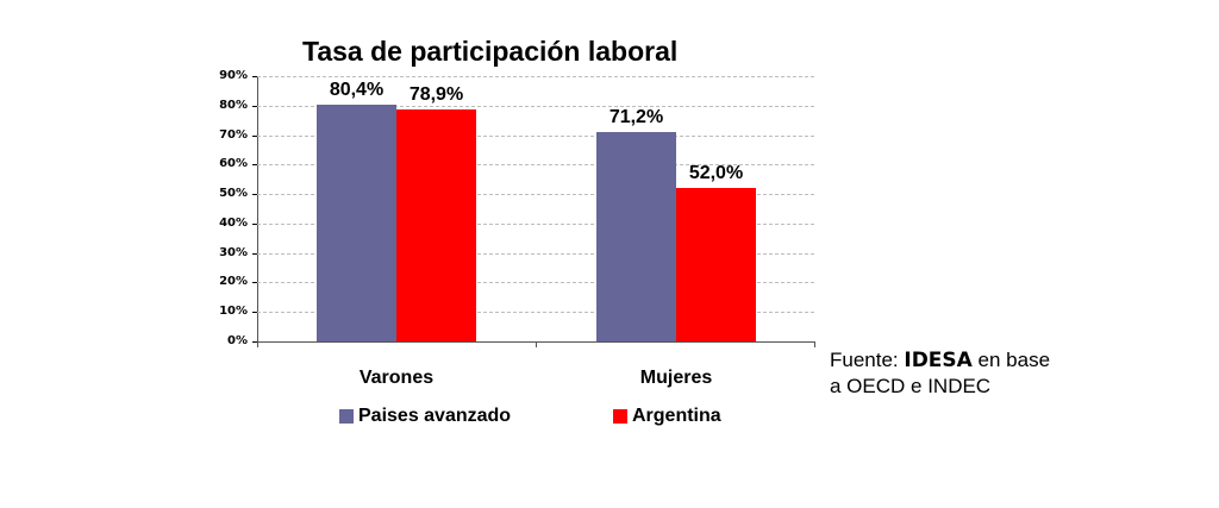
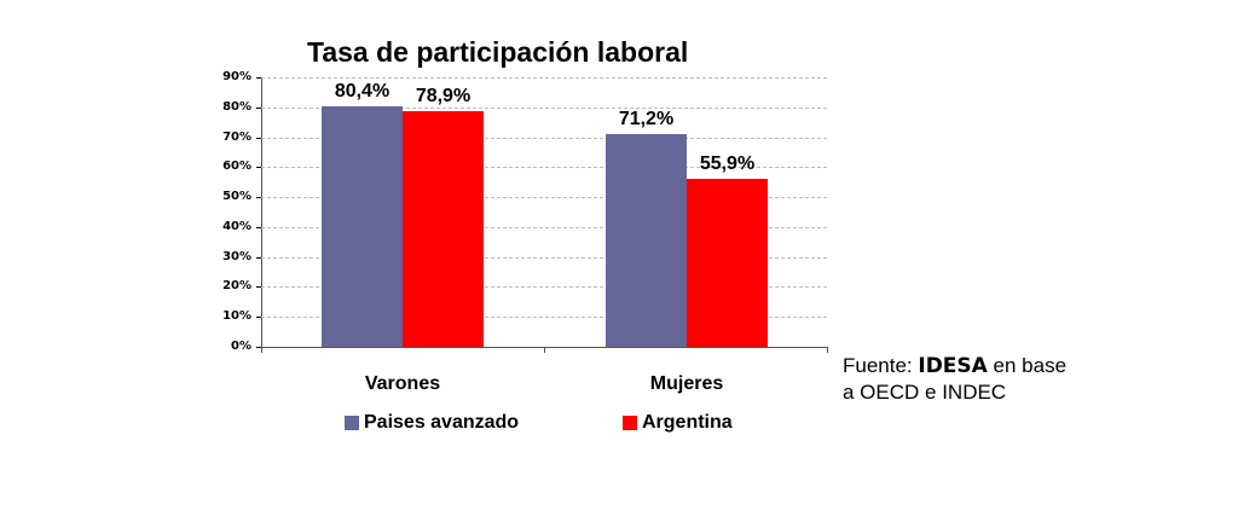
Argentina/Mujeres: 52,0% -> 55,9%
